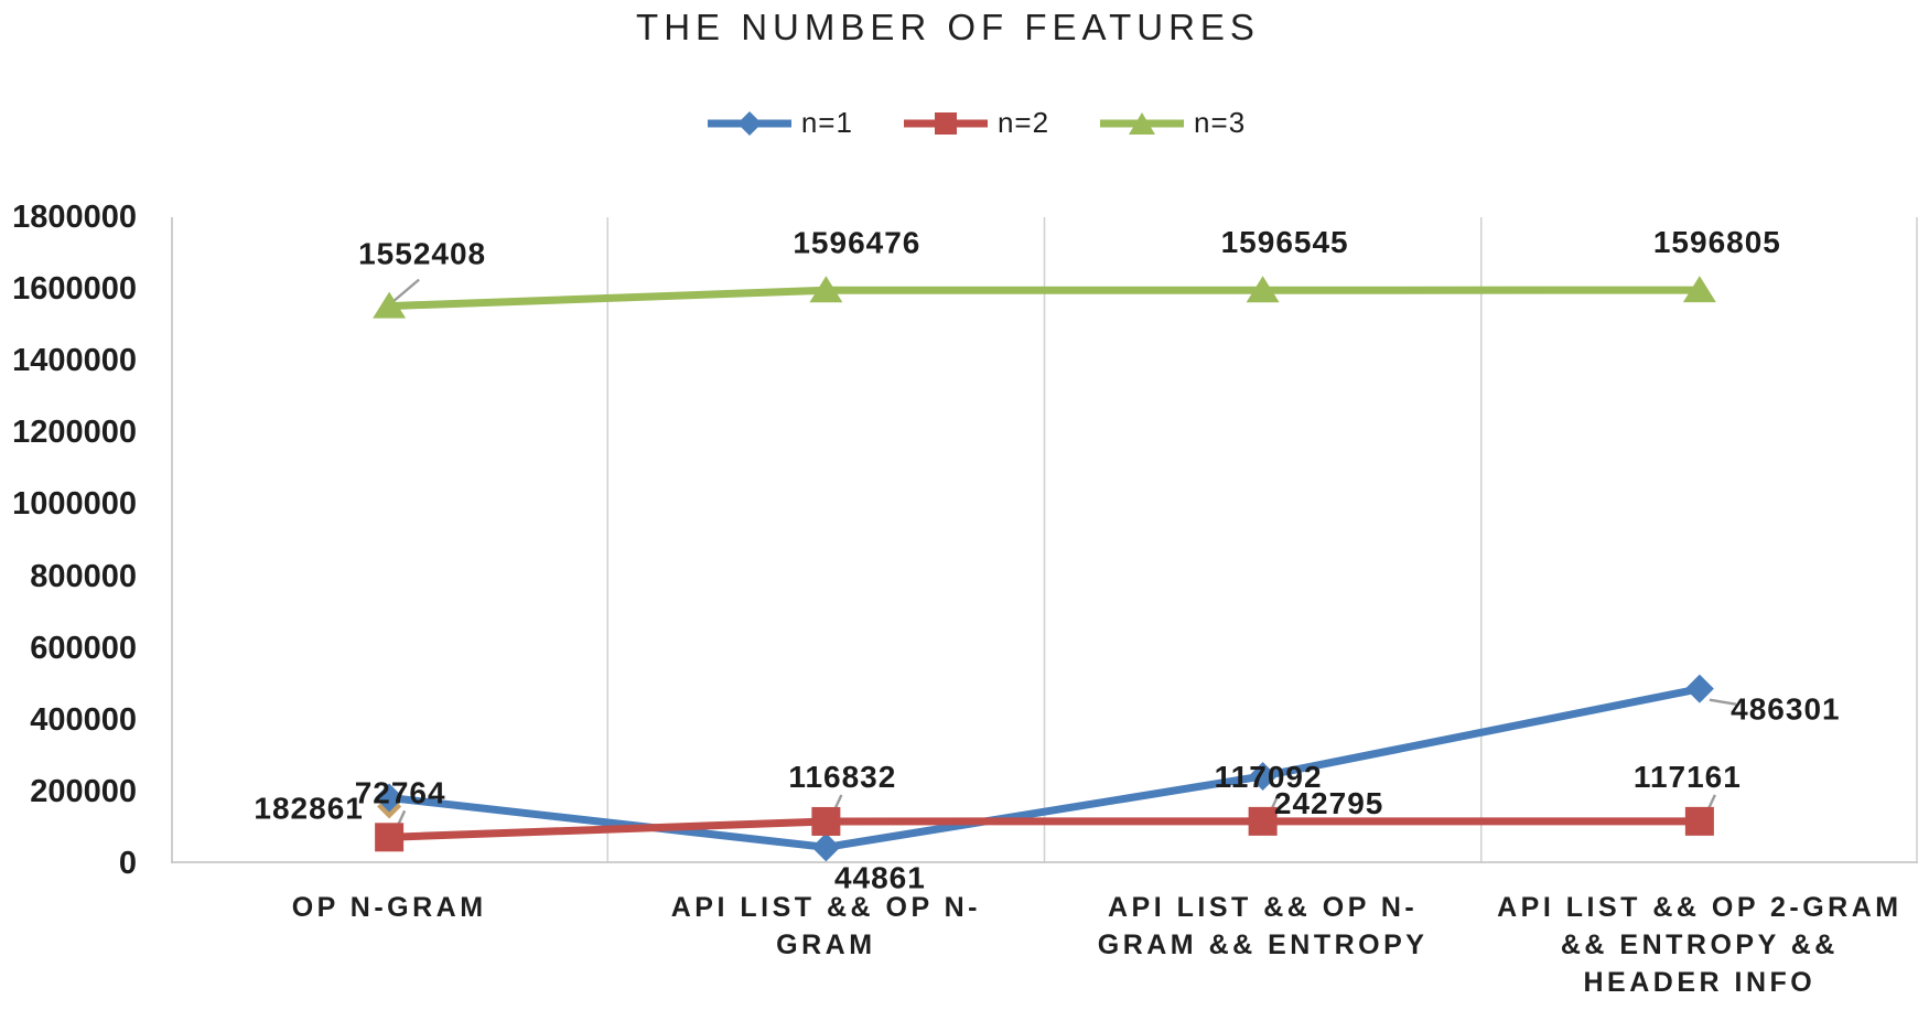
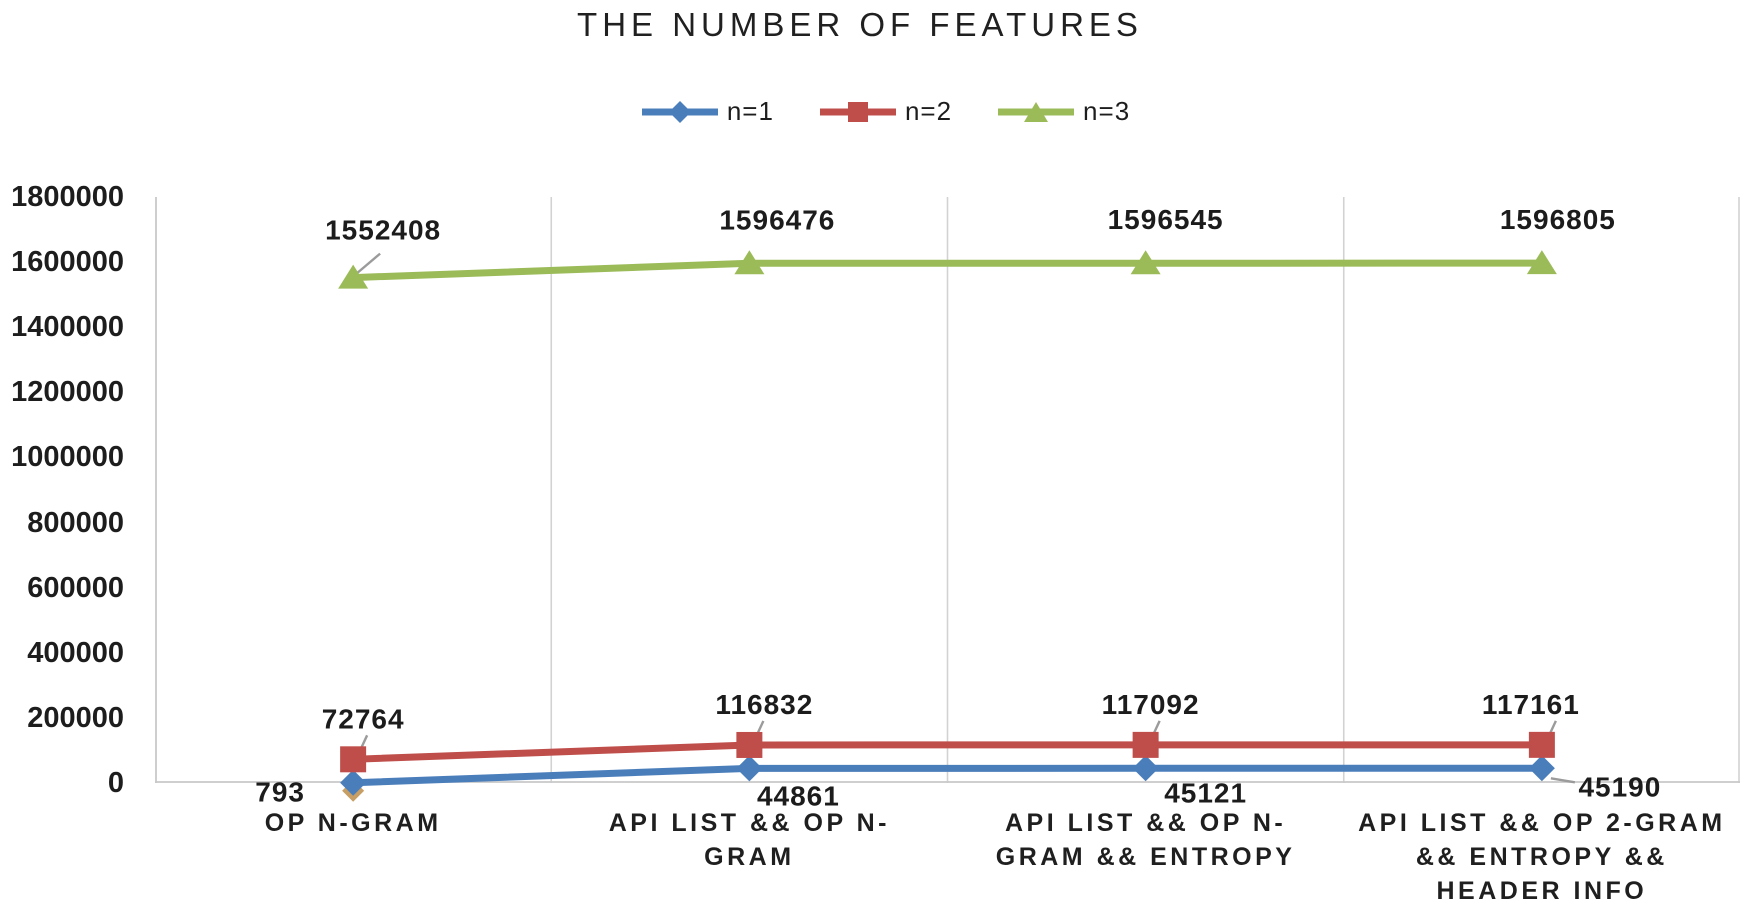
n=1/OP N-GRAM: 182861 -> 793
n=1/API LIST && OP N-GRAM && ENTROPY: 242795 -> 45121
n=1/API LIST && OP 2-GRAM && ENTROPY && HEADER INFO: 486301 -> 45190
